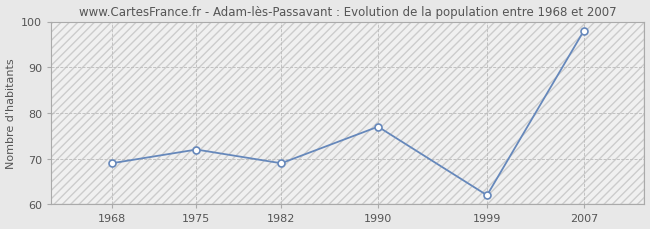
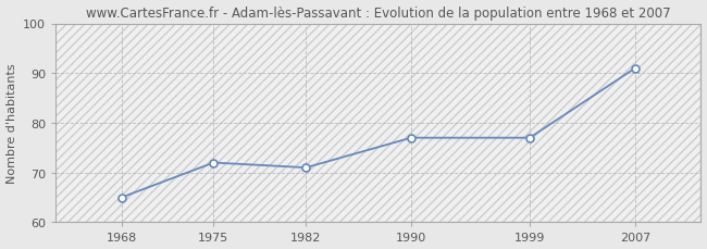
1968: 69 -> 65
1982: 69 -> 71
1999: 62 -> 77
2007: 98 -> 91
